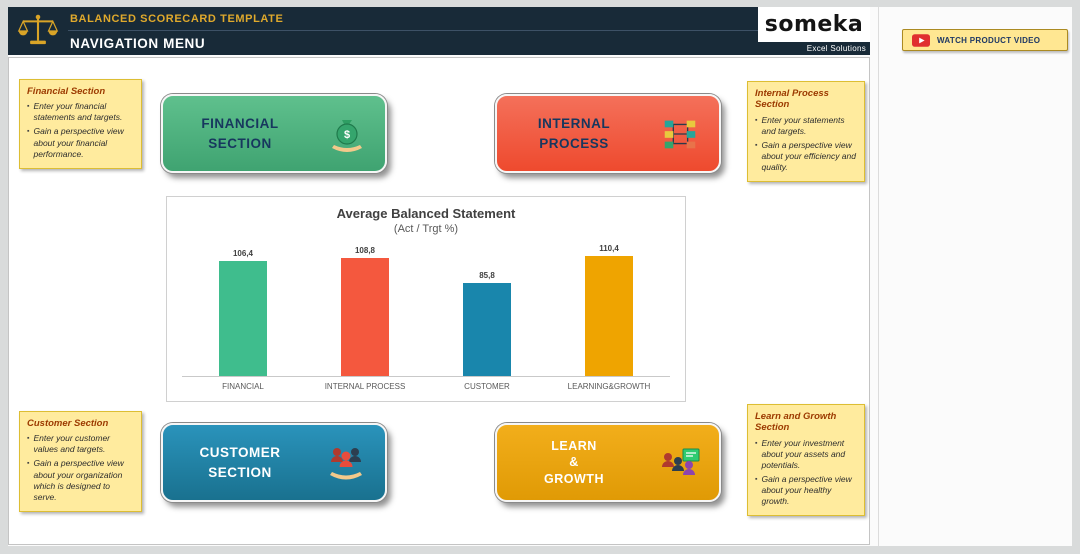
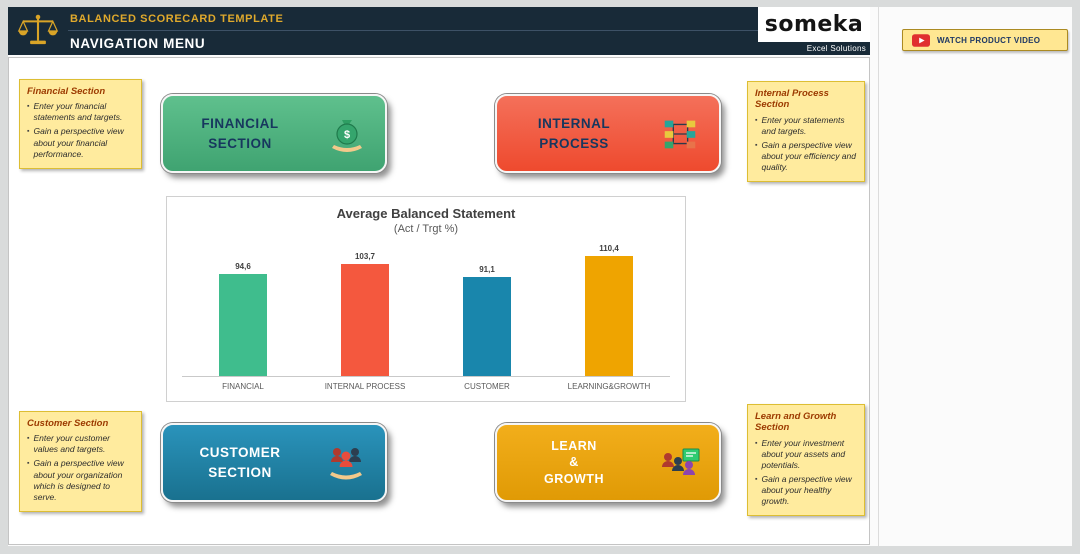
FINANCIAL: 106,4 -> 94,6
INTERNAL PROCESS: 108,8 -> 103,7
CUSTOMER: 85,8 -> 91,1
